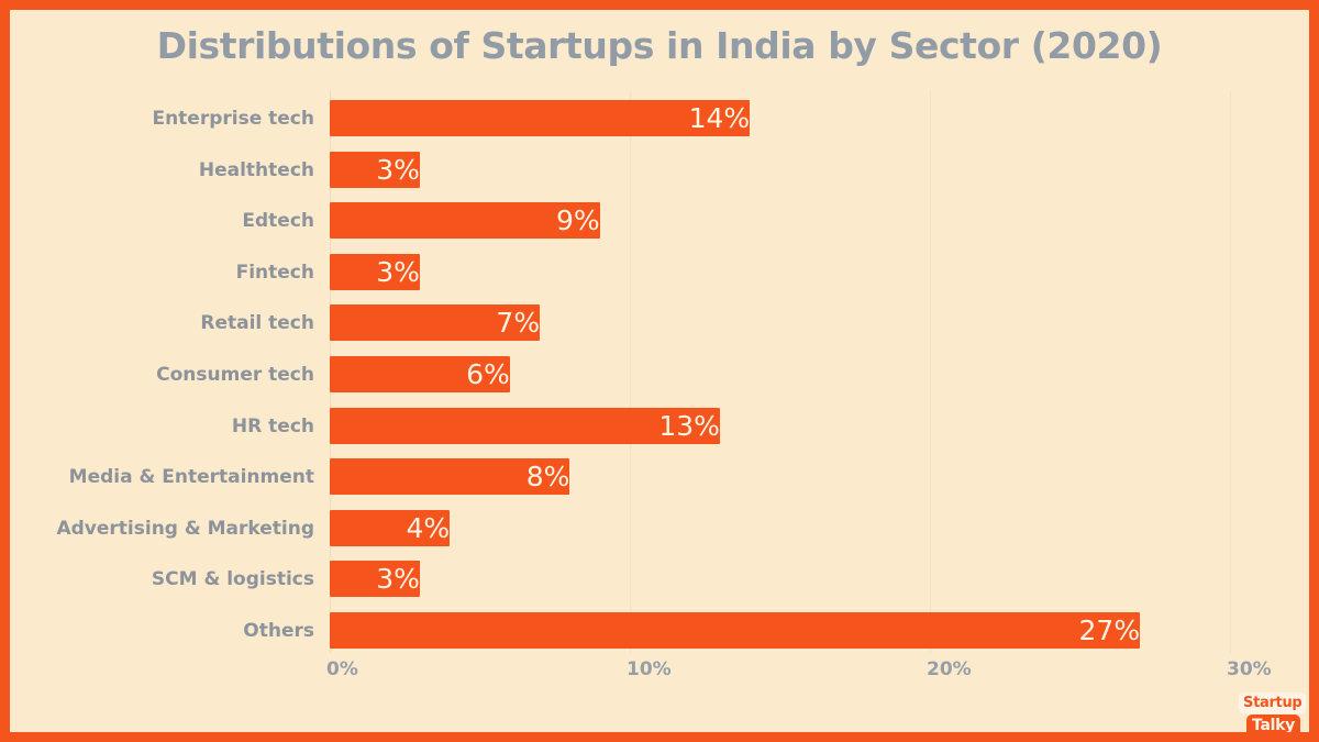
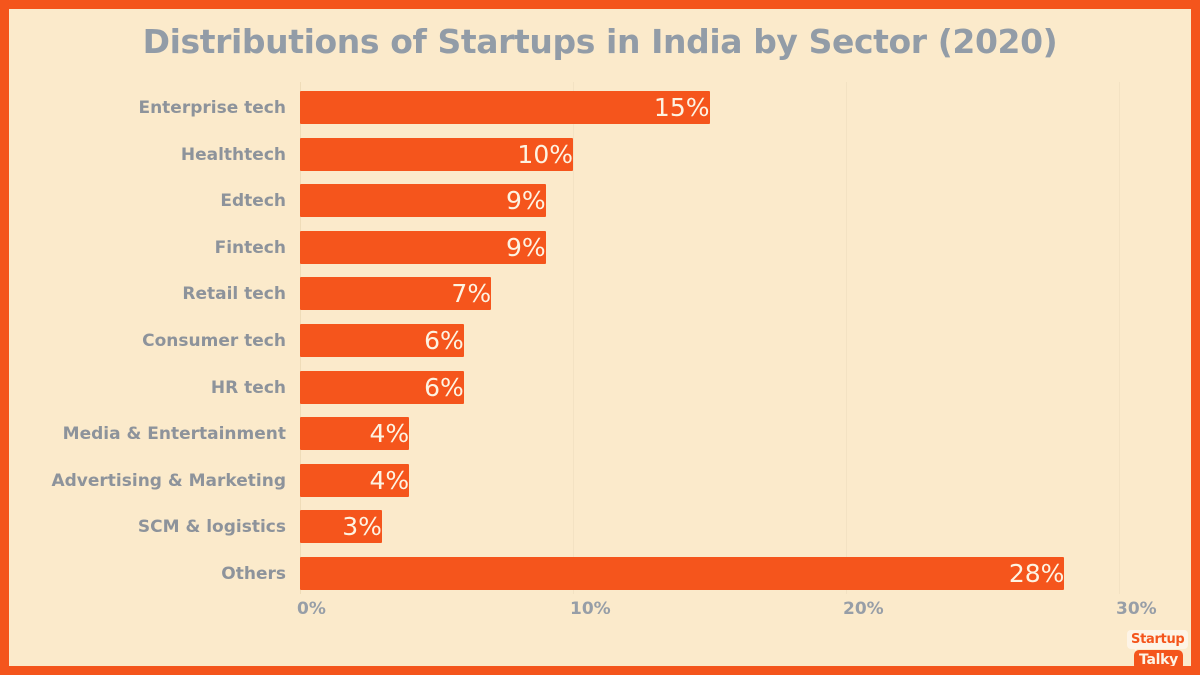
Enterprise tech: 14% -> 15%
Healthtech: 3% -> 10%
Fintech: 3% -> 9%
HR tech: 13% -> 6%
Media & Entertainment: 8% -> 4%
Others: 27% -> 28%
